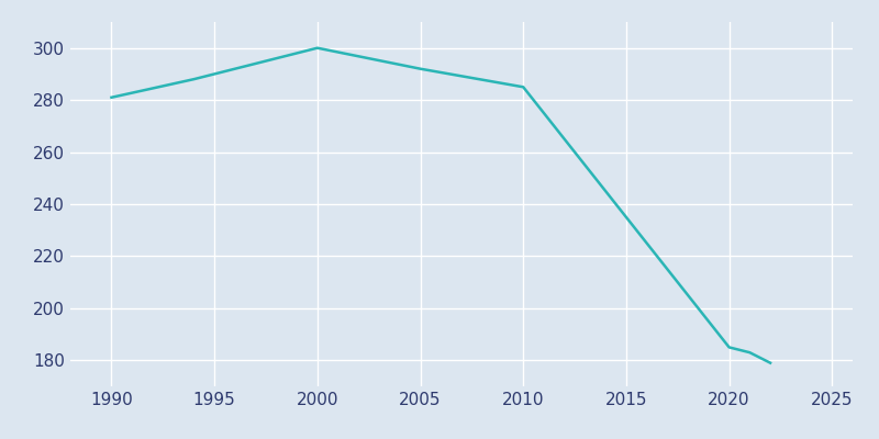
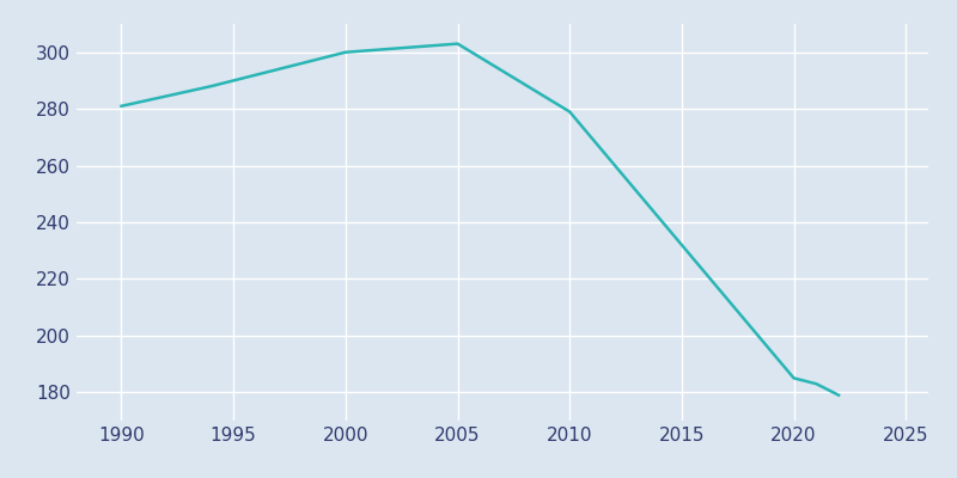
2005: 292 -> 303
2010: 285 -> 279
